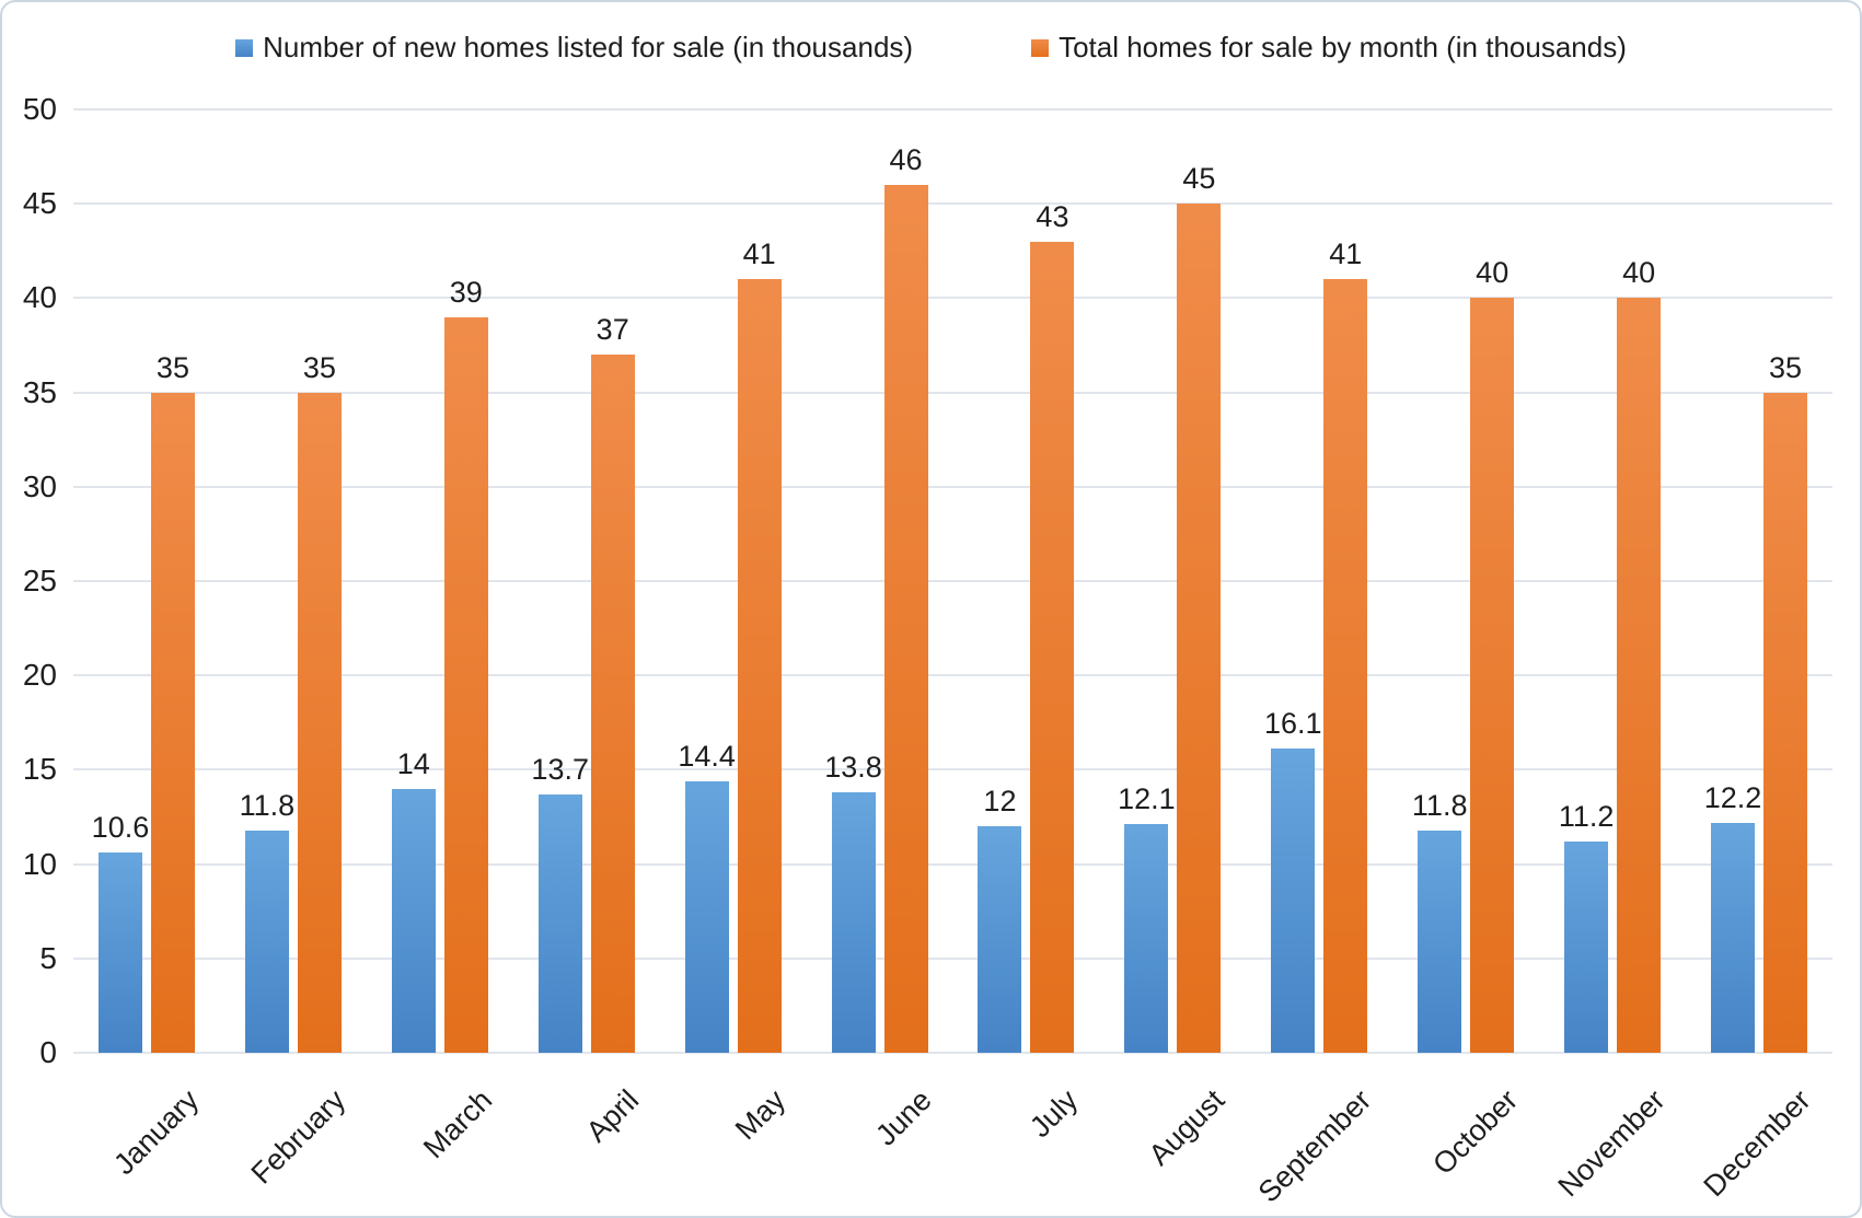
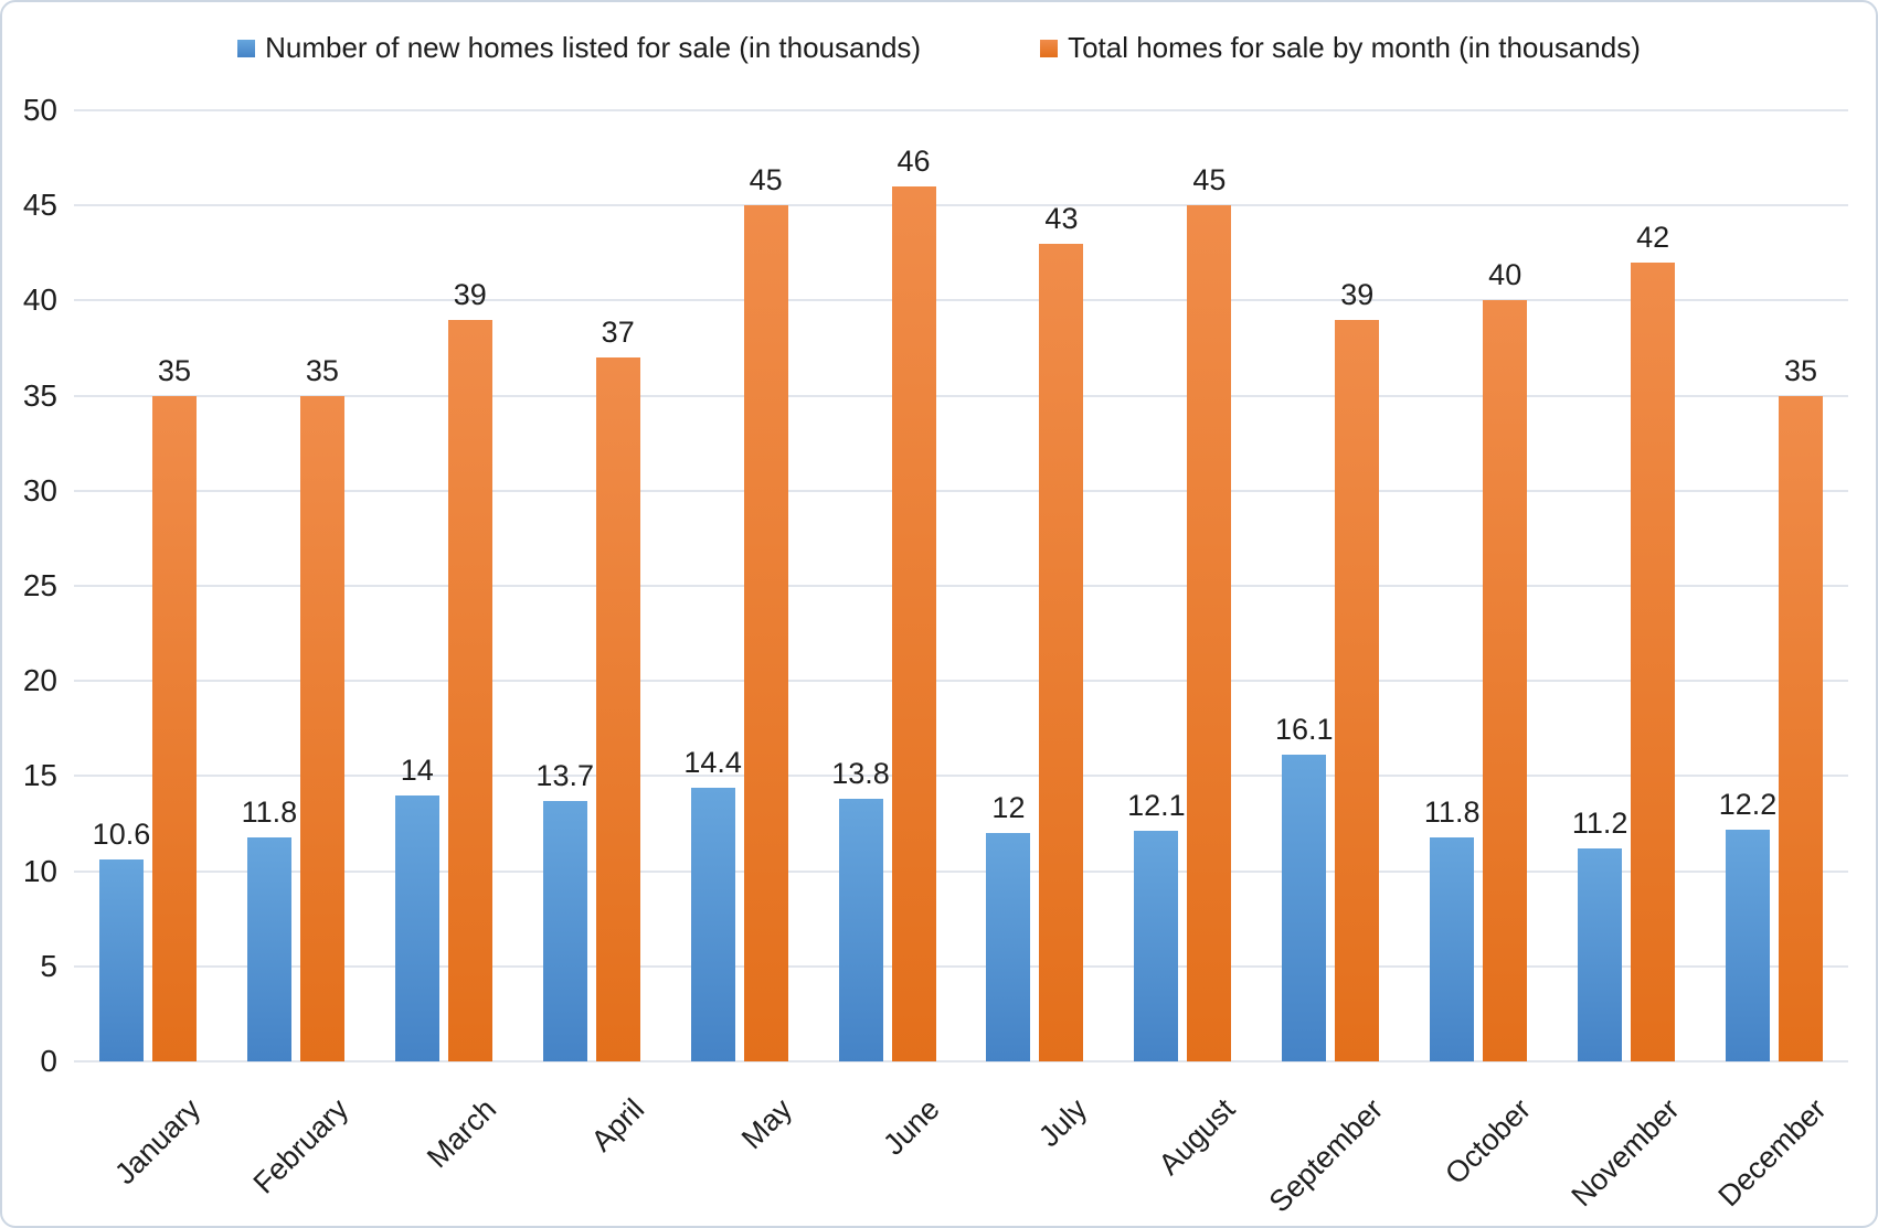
Total homes for sale by month (in thousands)/May: 41 -> 45
Total homes for sale by month (in thousands)/September: 41 -> 39
Total homes for sale by month (in thousands)/November: 40 -> 42
